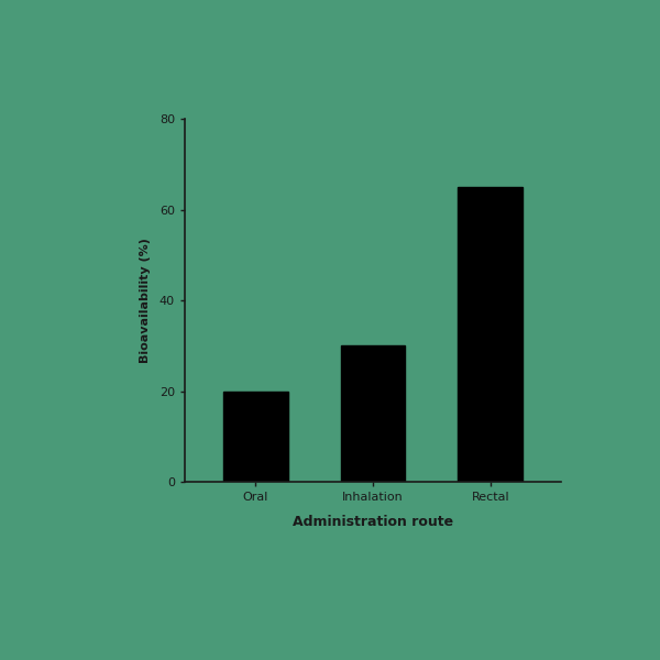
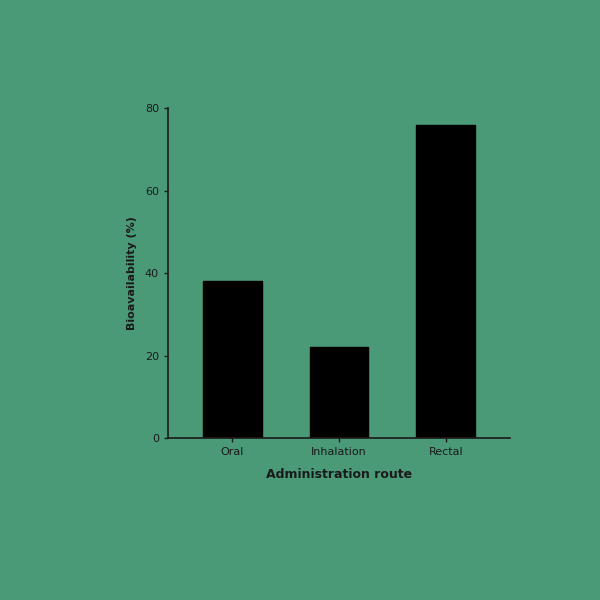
Oral: 20 -> 38
Inhalation: 30 -> 22
Rectal: 65 -> 76
